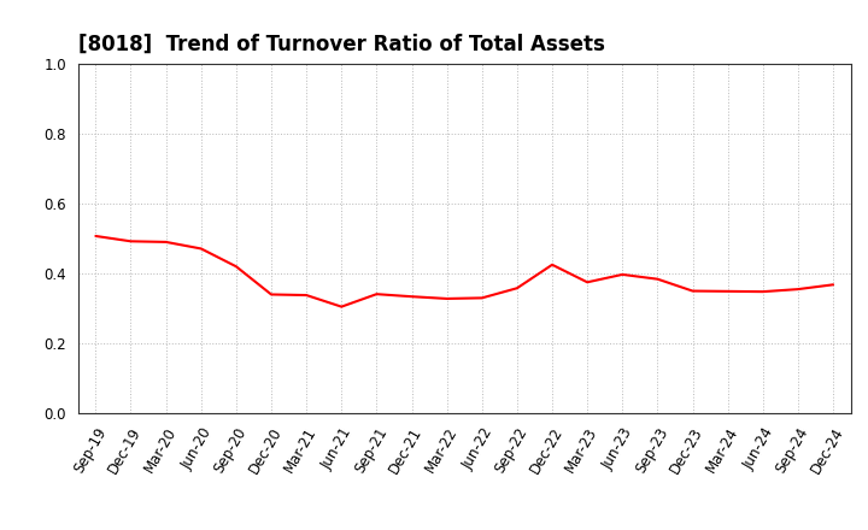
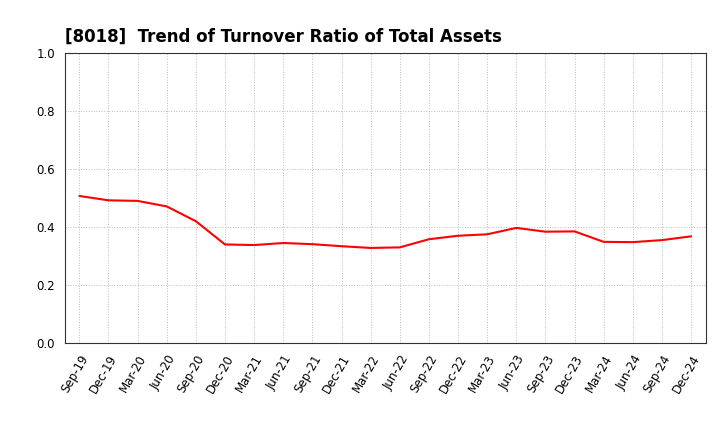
Jun-21: 0.305 -> 0.345
Dec-22: 0.425 -> 0.370
Dec-23: 0.350 -> 0.385
